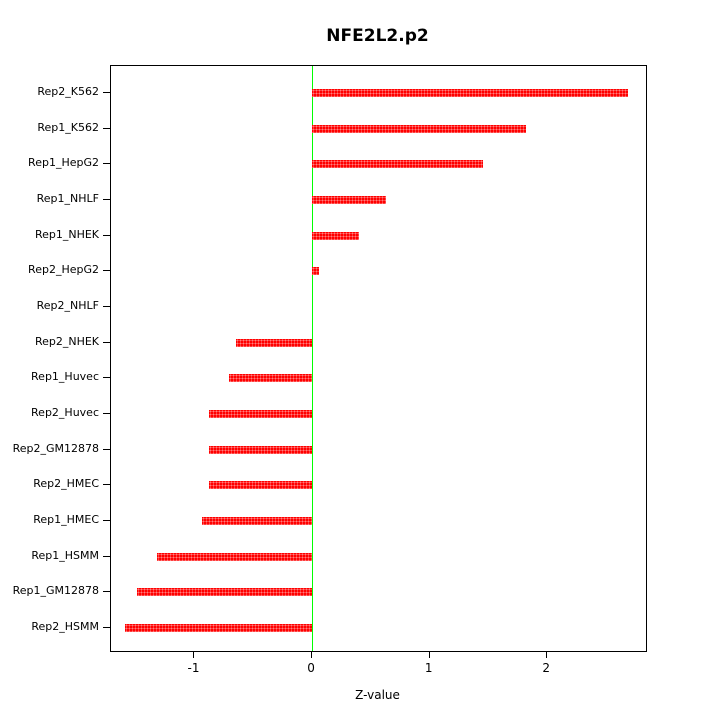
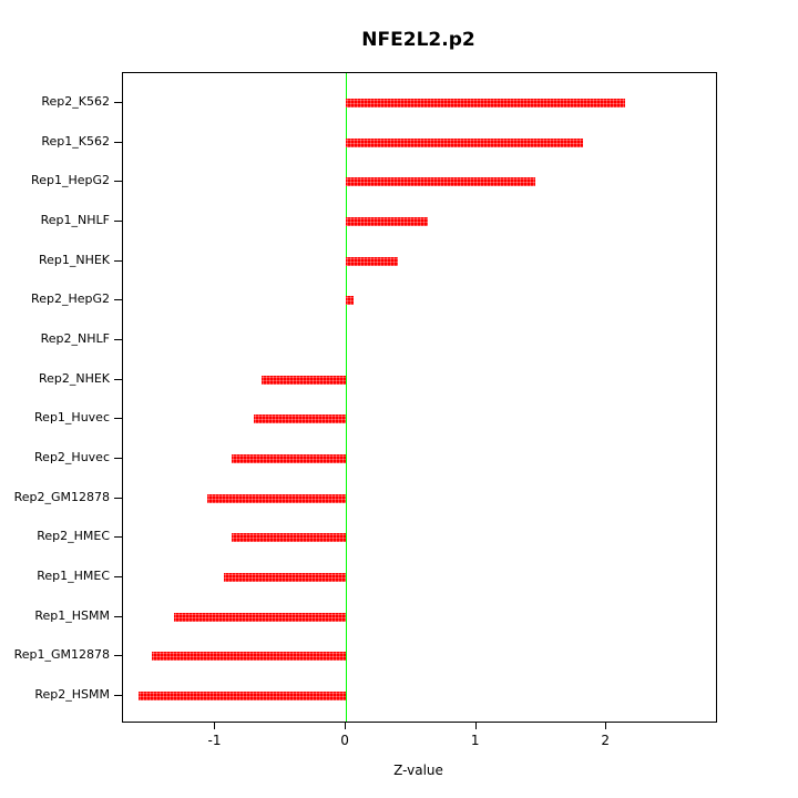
Rep2_K562: 2.69 -> 2.14
Rep2_GM12878: -0.88 -> -1.06
